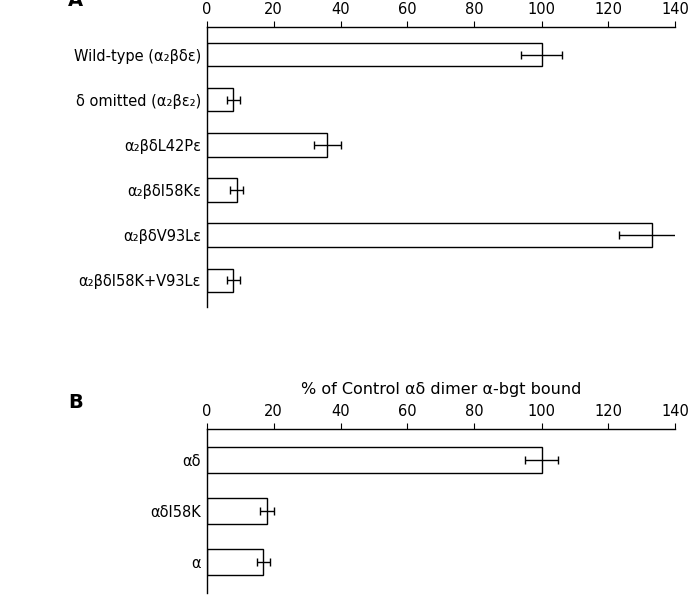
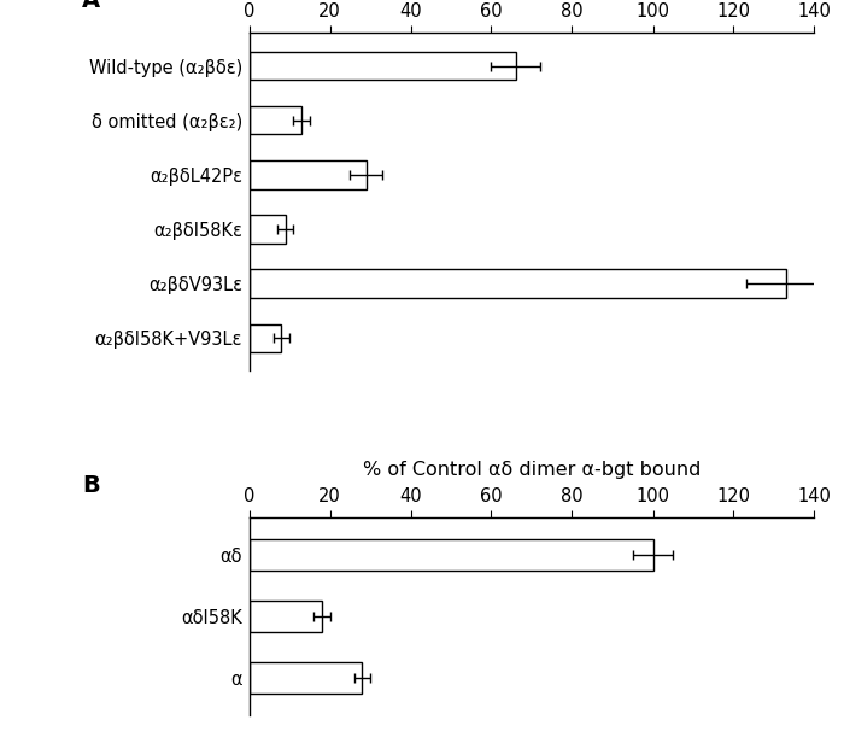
Wild-type (α₂βδε): 100 -> 66
δ omitted (α₂βε₂): 8 -> 13
α₂βδL42Pε: 36 -> 29
% of Control αδ dimer α-bgt bound/α: 17 -> 28
